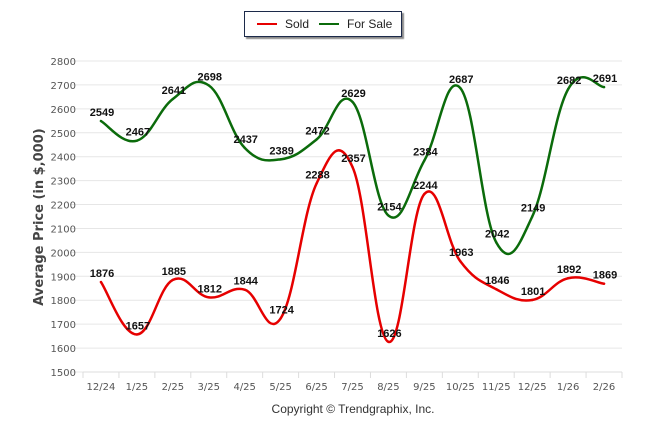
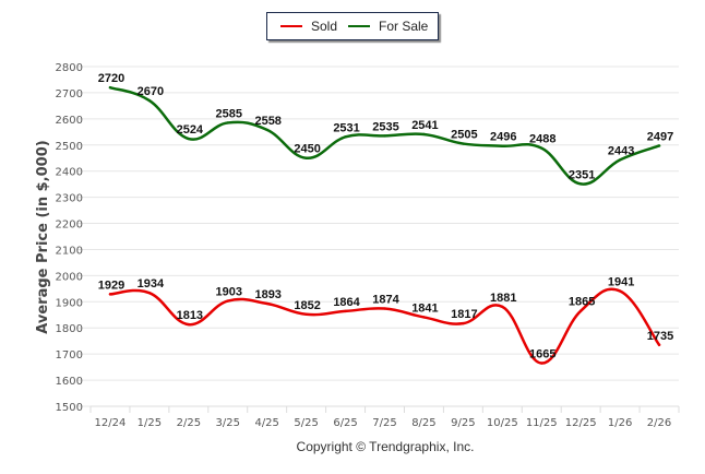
Sold/12/24: 1876 -> 1929
For Sale/12/24: 2549 -> 2720
Sold/1/25: 1657 -> 1934
For Sale/1/25: 2467 -> 2670
Sold/2/25: 1885 -> 1813
For Sale/2/25: 2641 -> 2524
Sold/3/25: 1812 -> 1903
For Sale/3/25: 2698 -> 2585
Sold/4/25: 1844 -> 1893
For Sale/4/25: 2437 -> 2558
Sold/5/25: 1724 -> 1852
For Sale/5/25: 2389 -> 2450
Sold/6/25: 2288 -> 1864
For Sale/6/25: 2472 -> 2531
Sold/7/25: 2357 -> 1874
For Sale/7/25: 2629 -> 2535
Sold/8/25: 1626 -> 1841
For Sale/8/25: 2154 -> 2541
Sold/9/25: 2244 -> 1817
For Sale/9/25: 2384 -> 2505
Sold/10/25: 1963 -> 1881
For Sale/10/25: 2687 -> 2496
Sold/11/25: 1846 -> 1665
For Sale/11/25: 2042 -> 2488
Sold/12/25: 1801 -> 1865
For Sale/12/25: 2149 -> 2351
Sold/1/26: 1892 -> 1941
For Sale/1/26: 2682 -> 2443
Sold/2/26: 1869 -> 1735
For Sale/2/26: 2691 -> 2497
